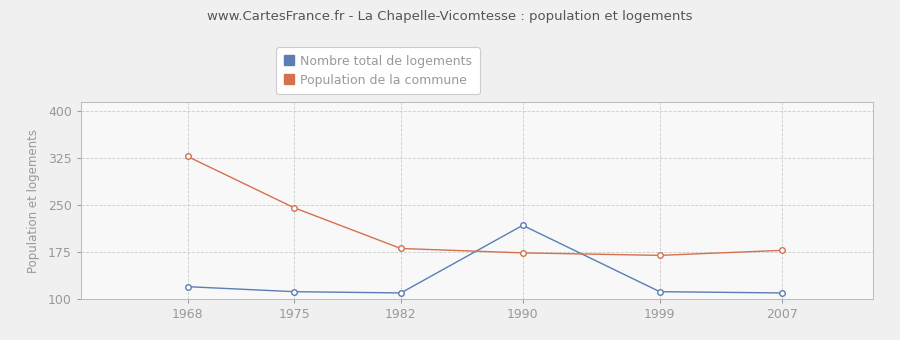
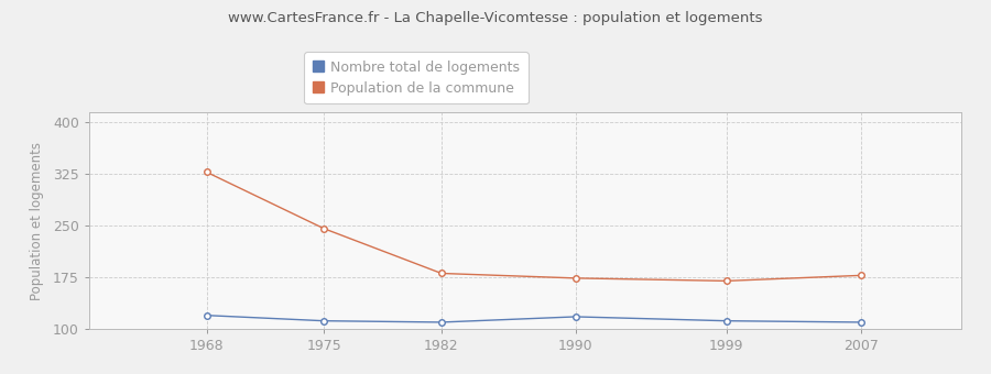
Nombre total de logements/1990: 218 -> 118
